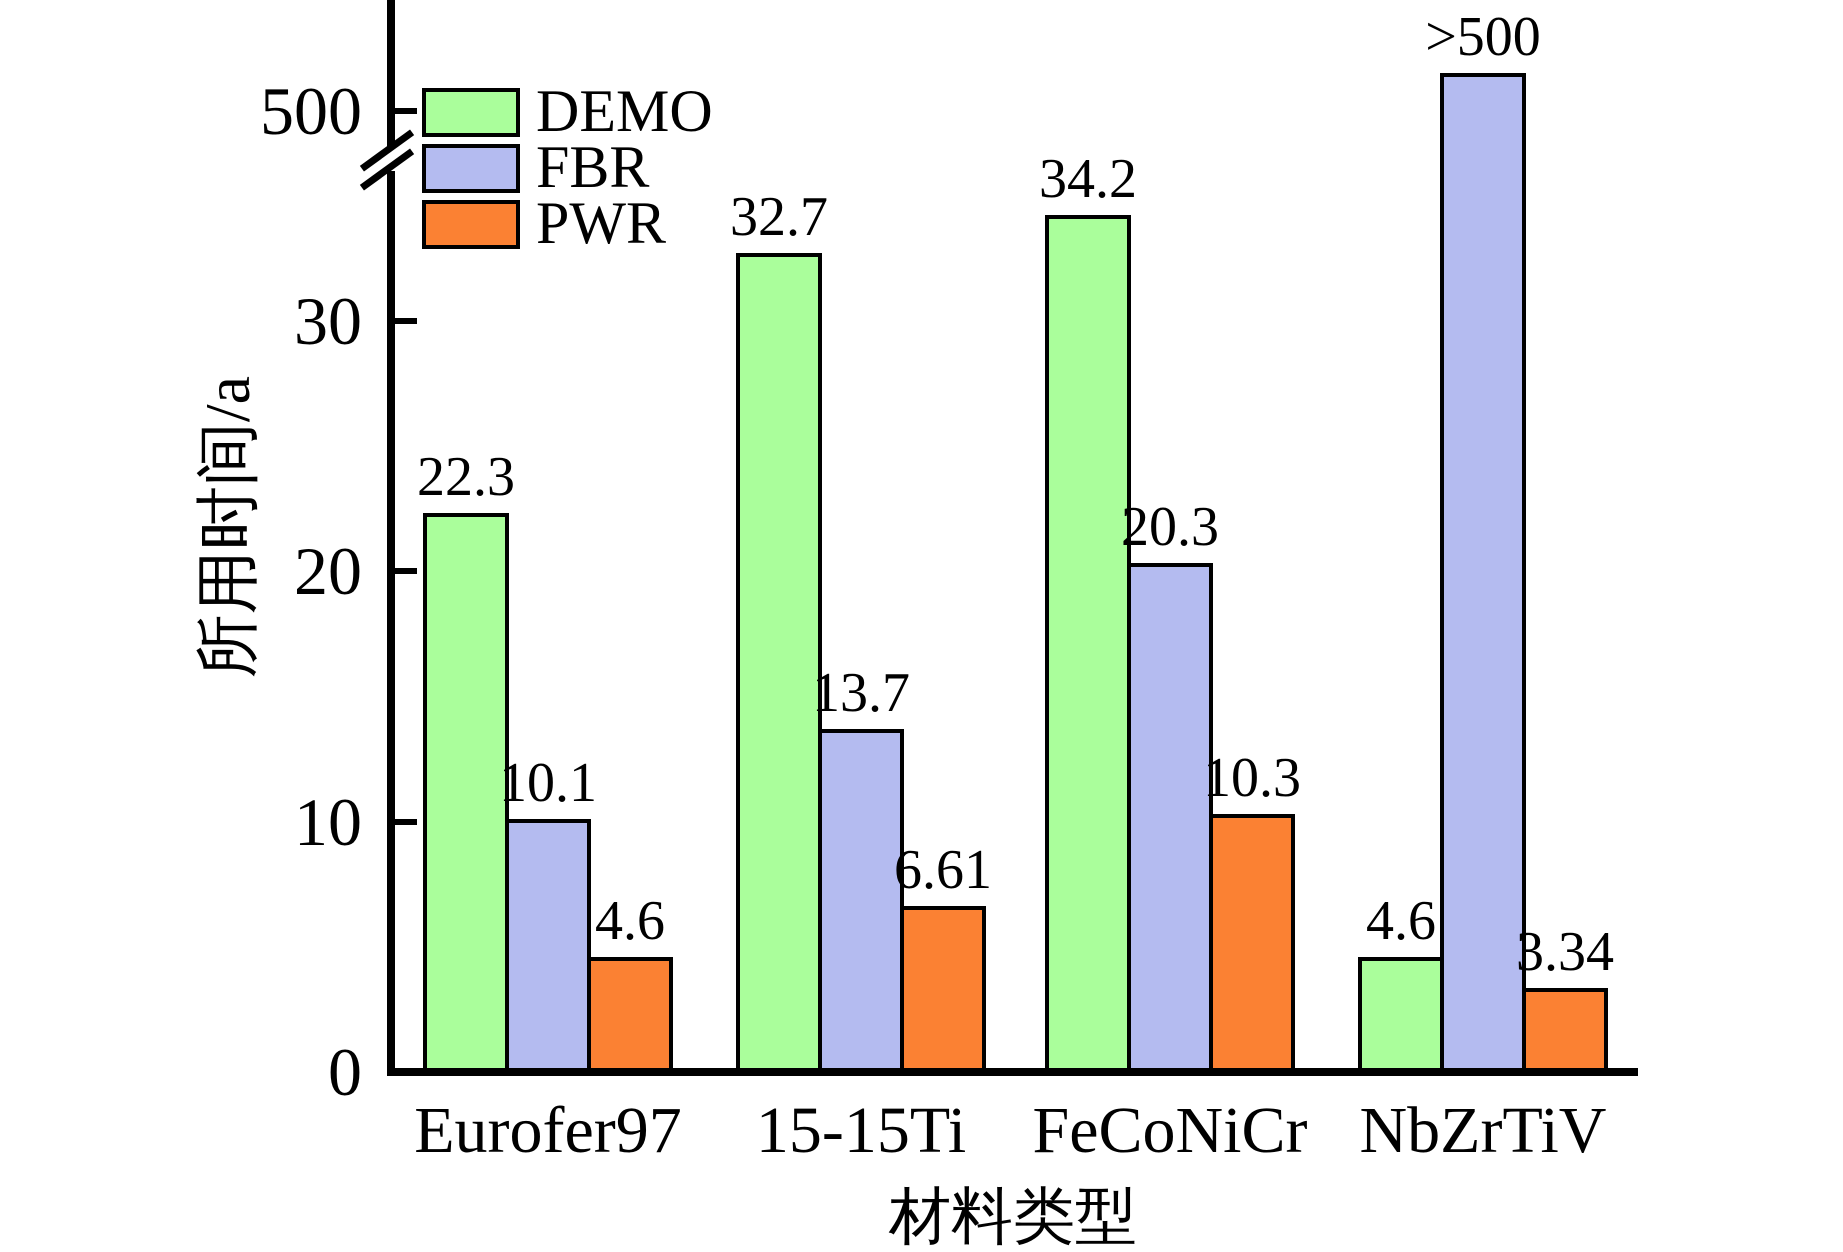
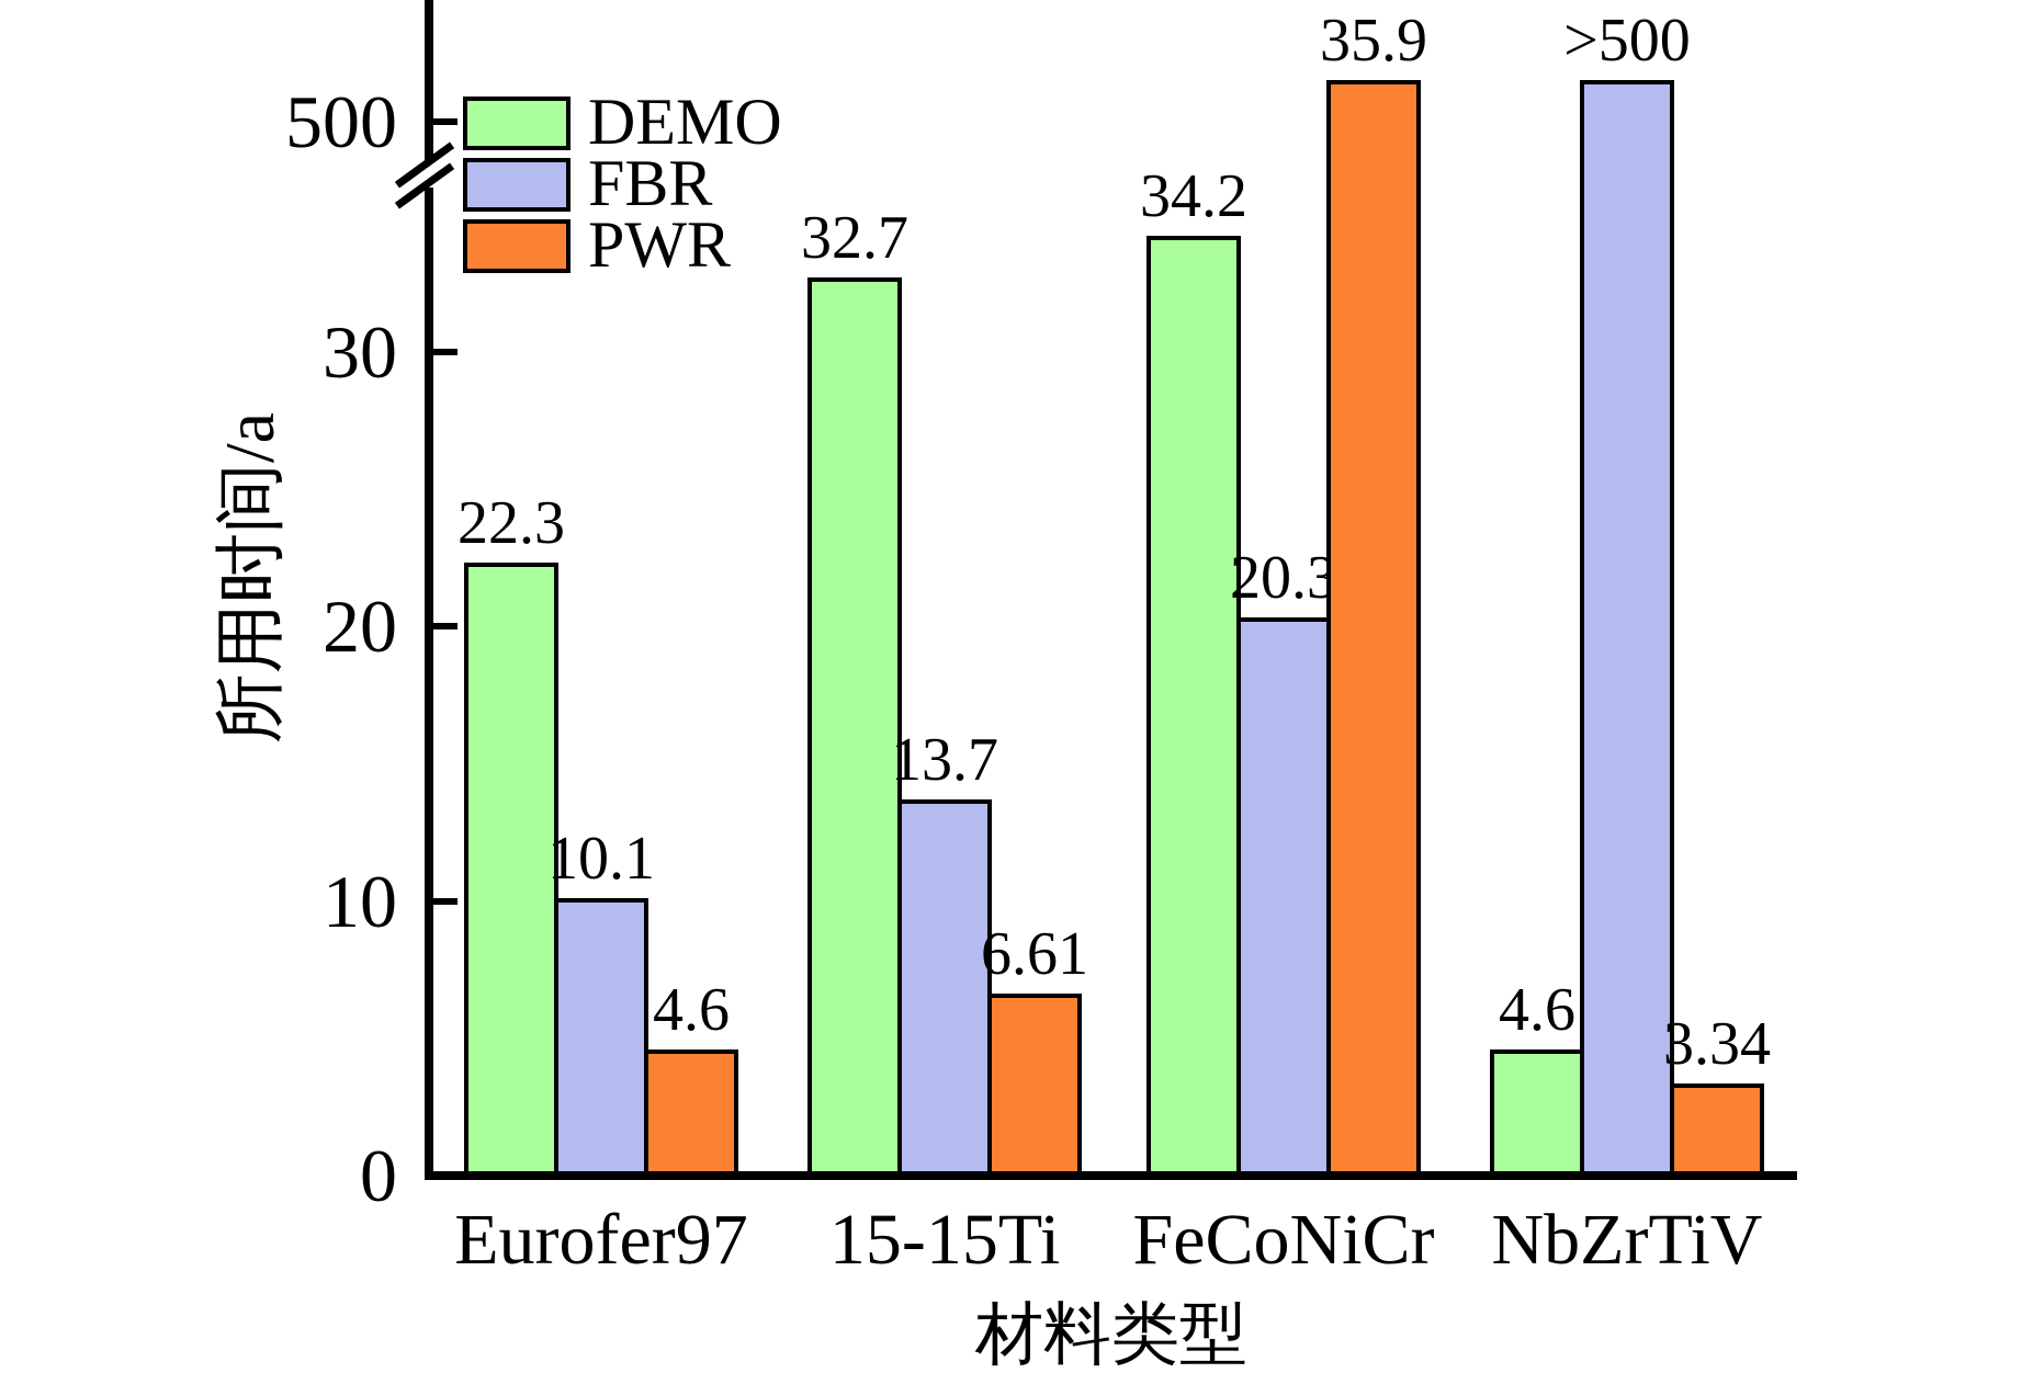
PWR/FeCoNiCr: 10.3 -> 35.9
